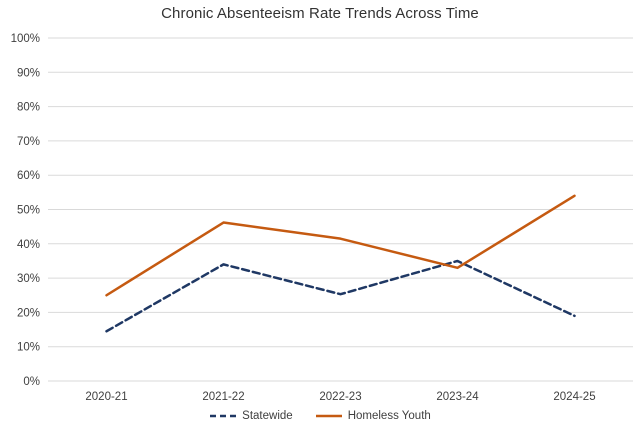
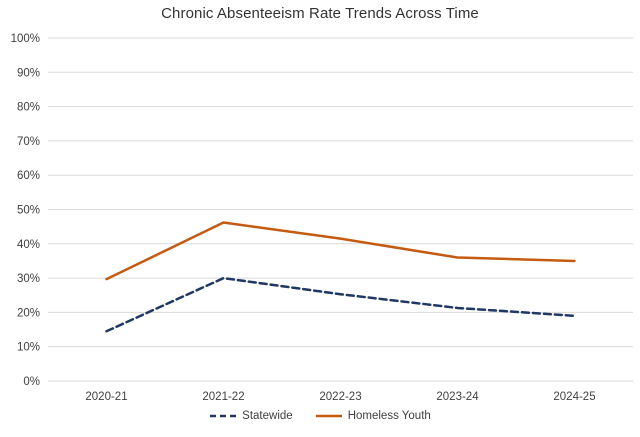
Homeless Youth/2020-21: 25% -> 30%
Statewide/2021-22: 34% -> 30%
Statewide/2023-24: 35% -> 21%
Homeless Youth/2023-24: 33% -> 36%
Homeless Youth/2024-25: 54% -> 35%
